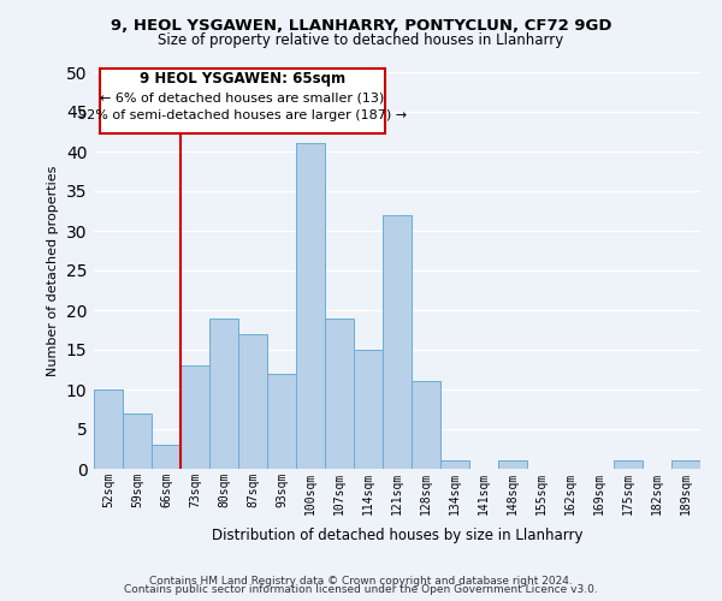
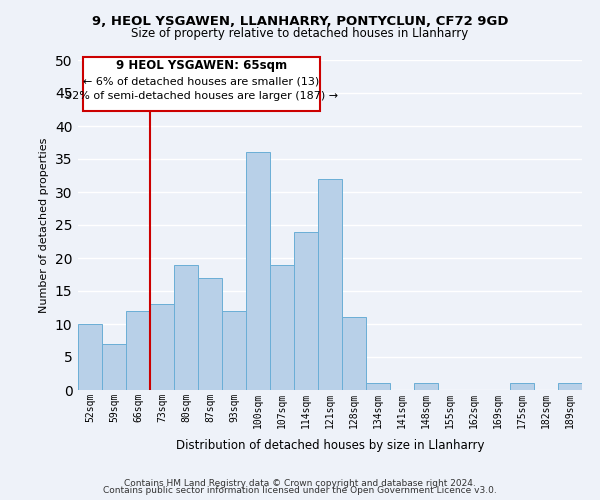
66sqm: 3 -> 12
100sqm: 41 -> 36
114sqm: 15 -> 24
